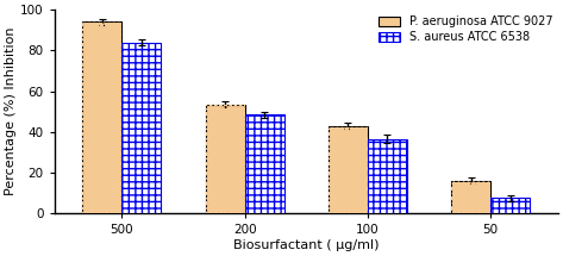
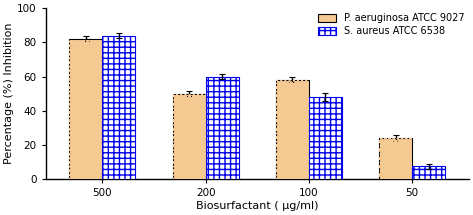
P. aeruginosa ATCC 9027/500: 94 -> 82
P. aeruginosa ATCC 9027/200: 54 -> 50
S. aureus ATCC 6538/200: 48 -> 60
P. aeruginosa ATCC 9027/100: 43 -> 58
S. aureus ATCC 6538/100: 36 -> 48
P. aeruginosa ATCC 9027/50: 16 -> 24
